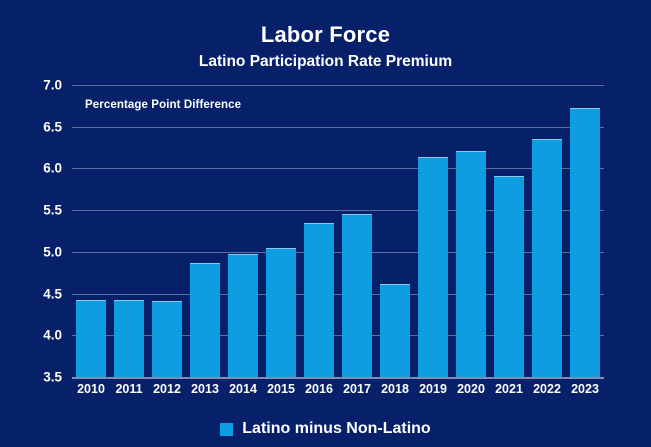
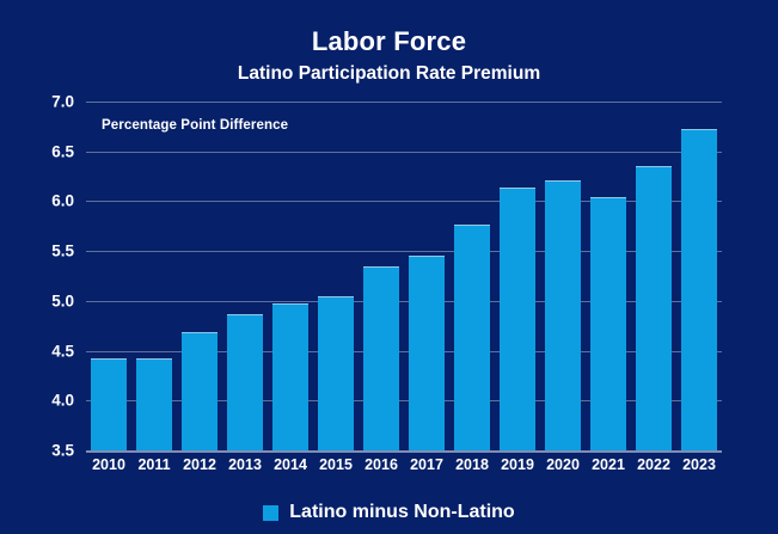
2012: 4.4 -> 4.7
2018: 4.6 -> 5.8
2021: 5.9 -> 6.0
